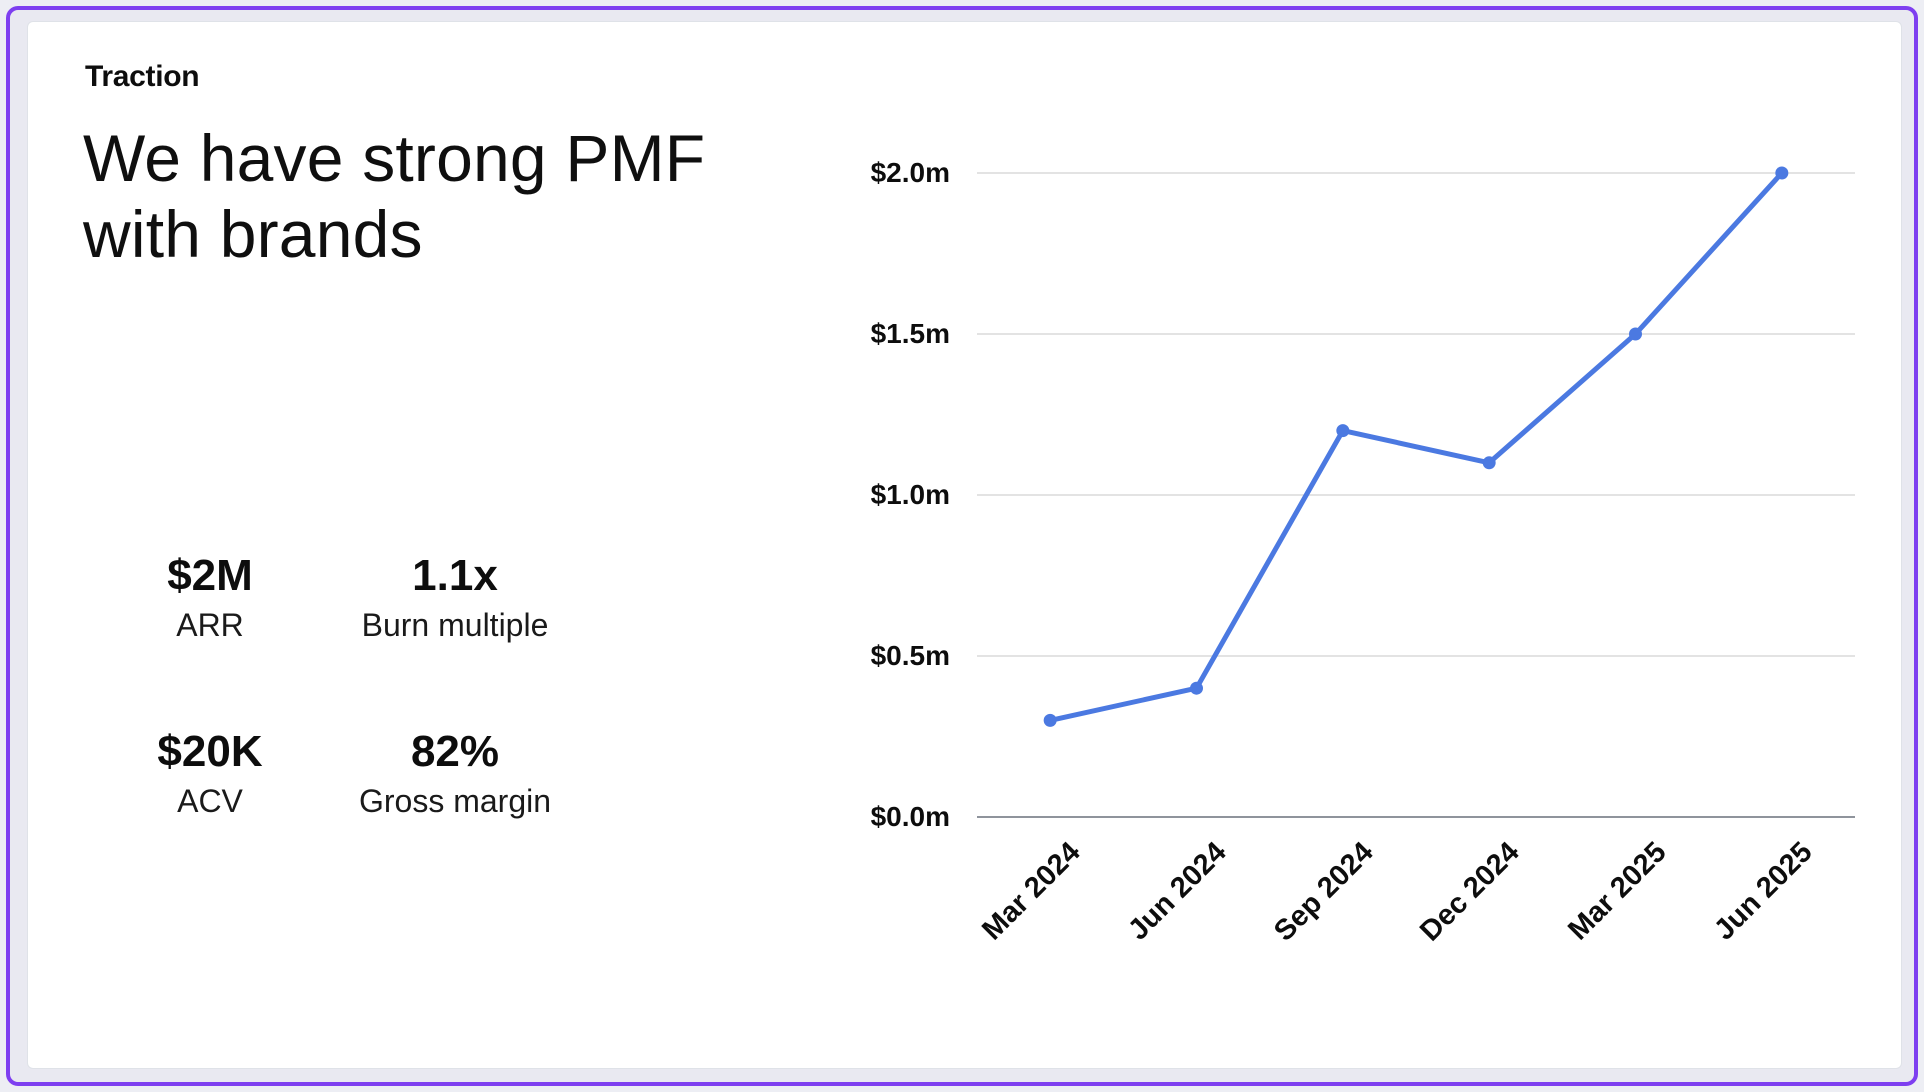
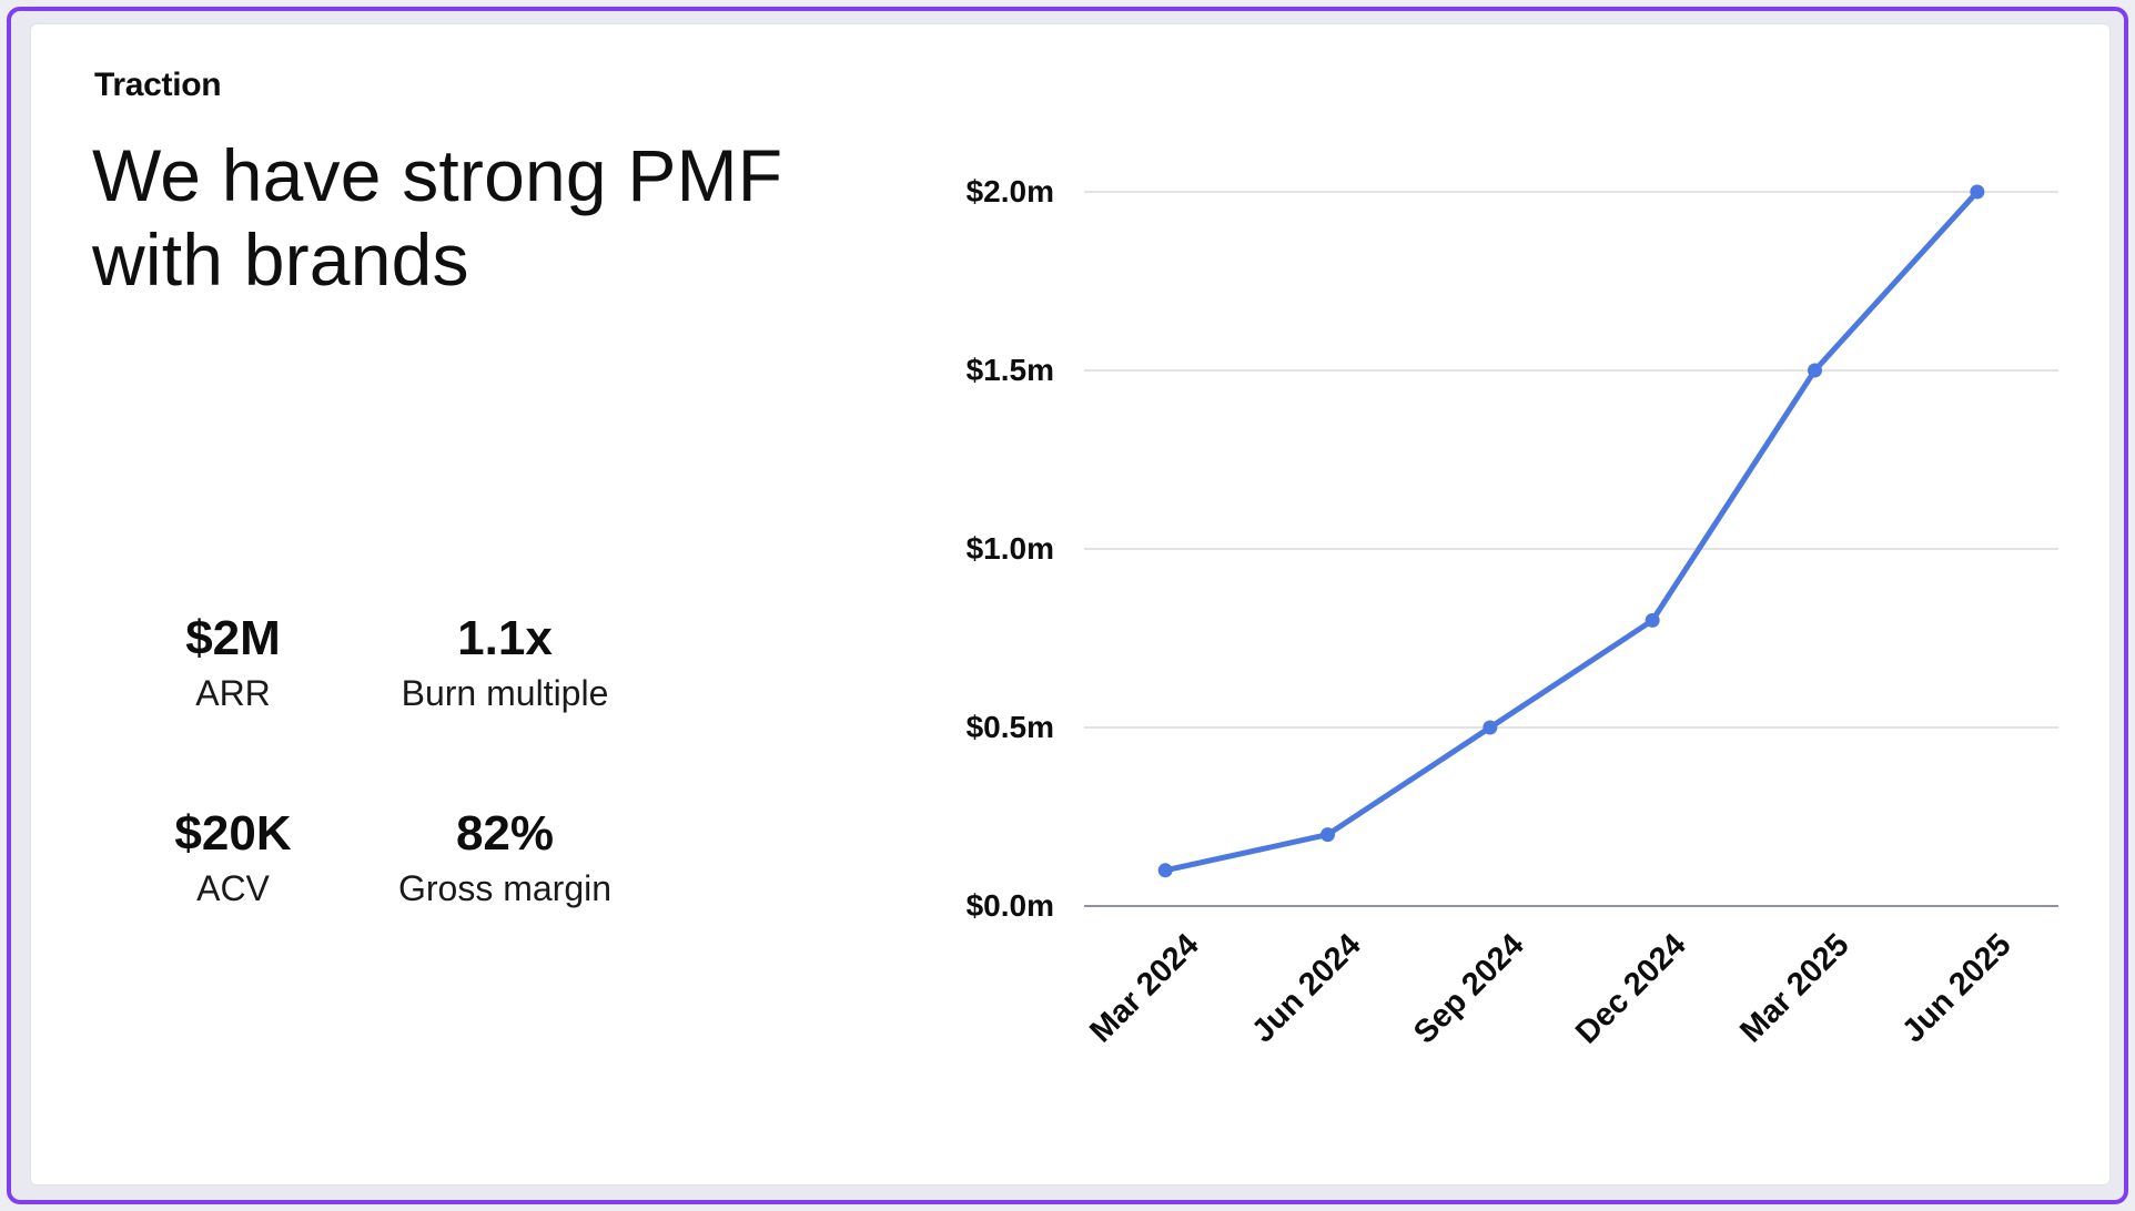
Mar 2024: $0.3m -> $0.1m
Jun 2024: $0.4m -> $0.2m
Sep 2024: $1.2m -> $0.5m
Dec 2024: $1.1m -> $0.8m
